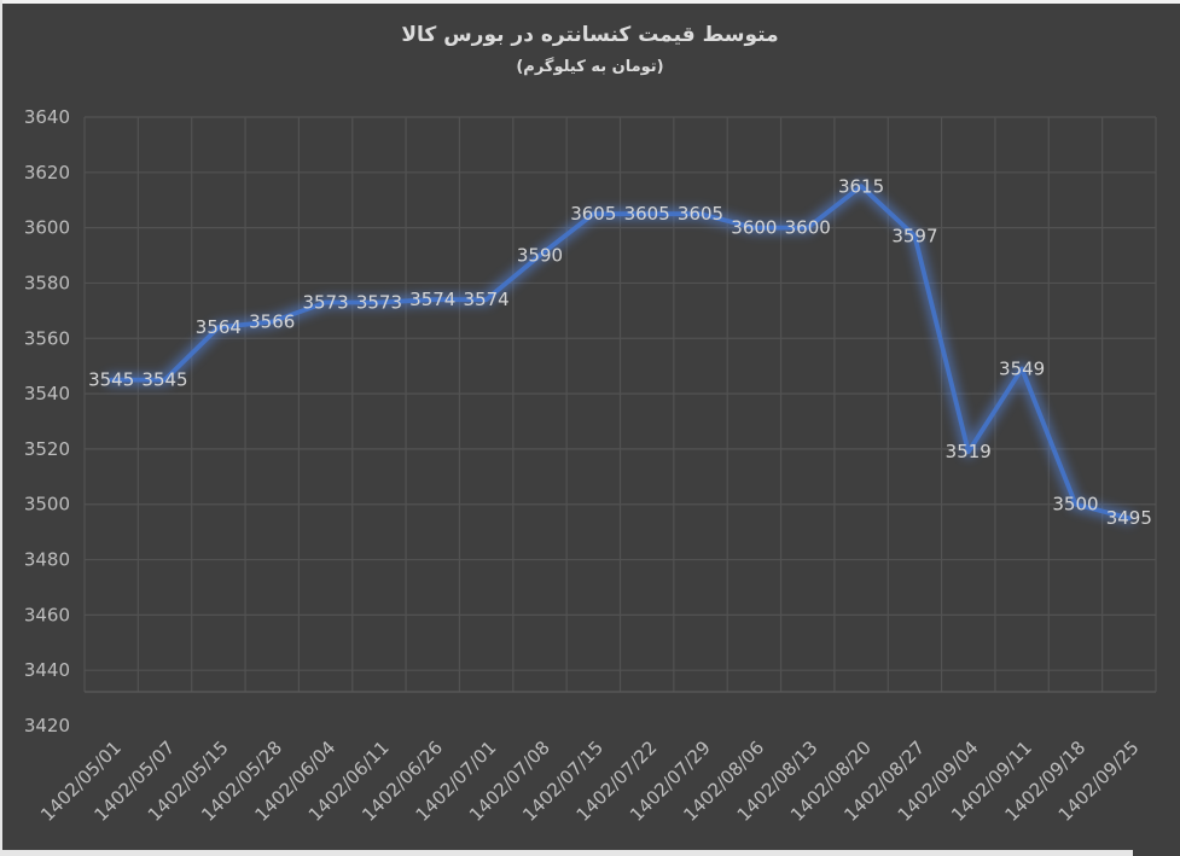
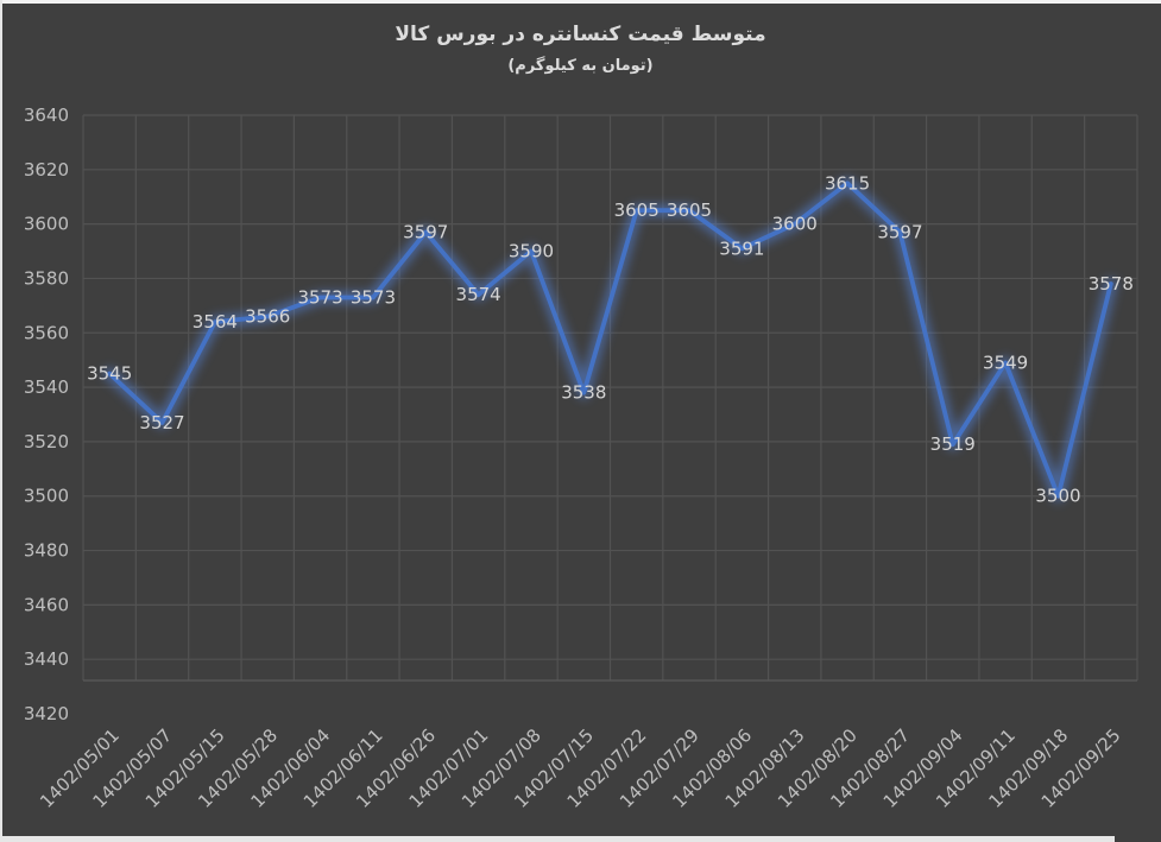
1402/05/07: 3545 -> 3527
1402/06/26: 3574 -> 3597
1402/07/15: 3605 -> 3538
1402/08/06: 3600 -> 3591
1402/09/25: 3495 -> 3578
